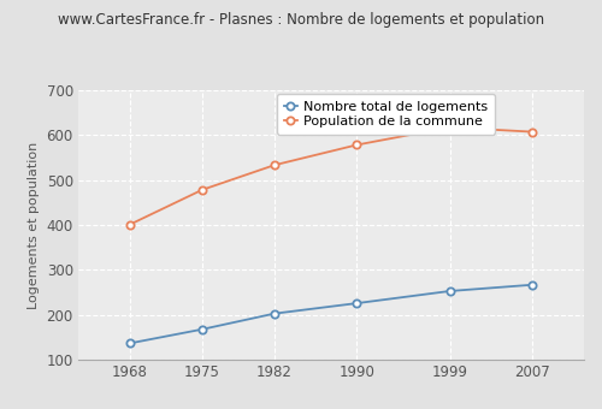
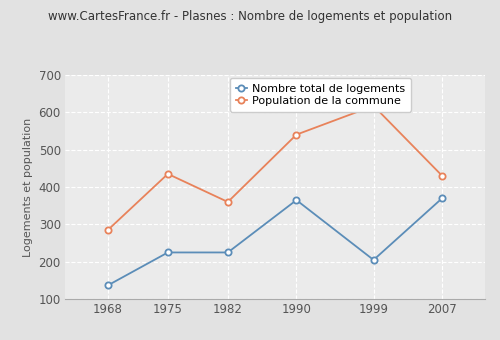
Population de la commune/1968: 401 -> 285
Nombre total de logements/1975: 168 -> 225
Population de la commune/1975: 478 -> 435
Nombre total de logements/1982: 203 -> 225
Population de la commune/1982: 533 -> 360
Nombre total de logements/1990: 226 -> 365
Population de la commune/1990: 578 -> 540
Nombre total de logements/1999: 253 -> 205
Nombre total de logements/2007: 267 -> 370
Population de la commune/2007: 607 -> 430
